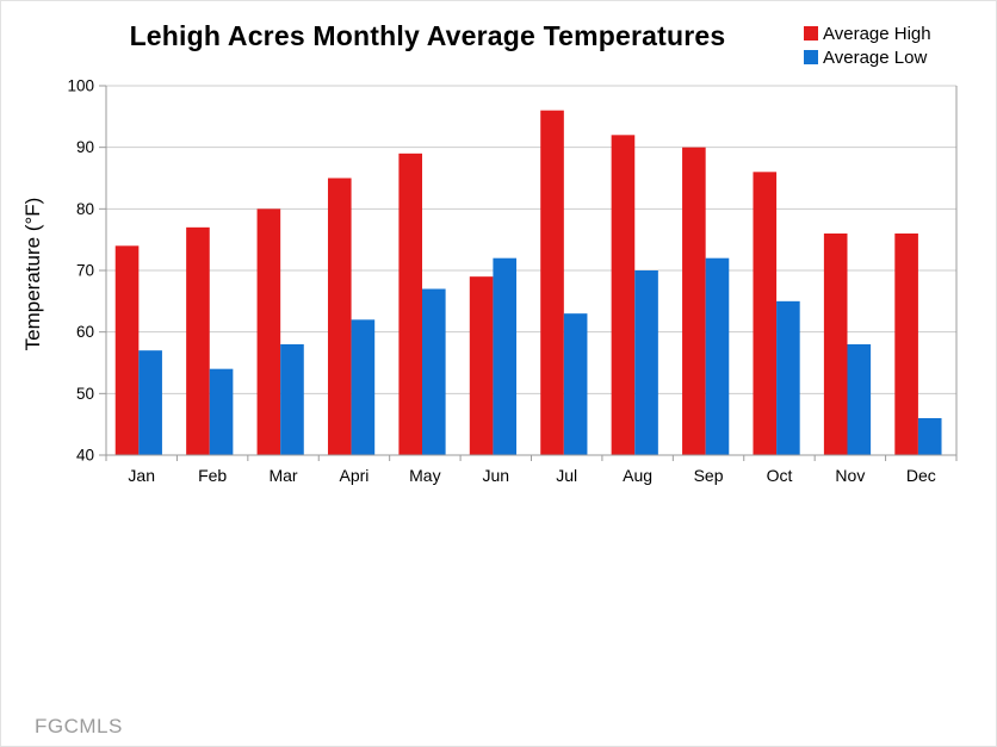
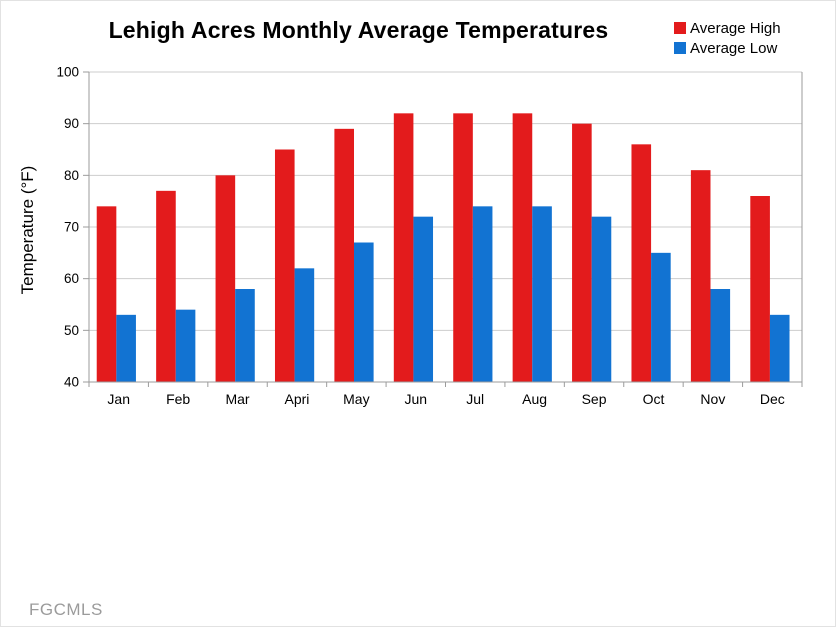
Average Low/Jan: 57 -> 53
Average High/Jun: 69 -> 92
Average High/Jul: 96 -> 92
Average Low/Jul: 63 -> 74
Average Low/Aug: 70 -> 74
Average High/Nov: 76 -> 81
Average Low/Dec: 46 -> 53
